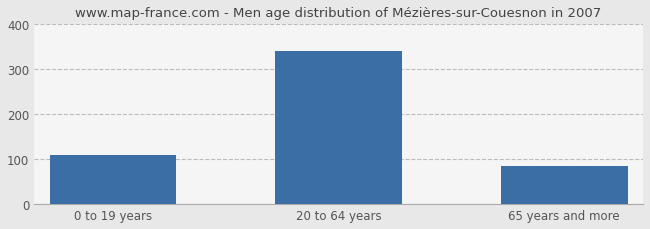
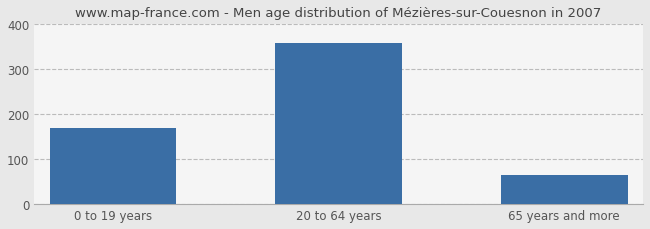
0 to 19 years: 110 -> 170
20 to 64 years: 340 -> 358
65 years and more: 85 -> 65
